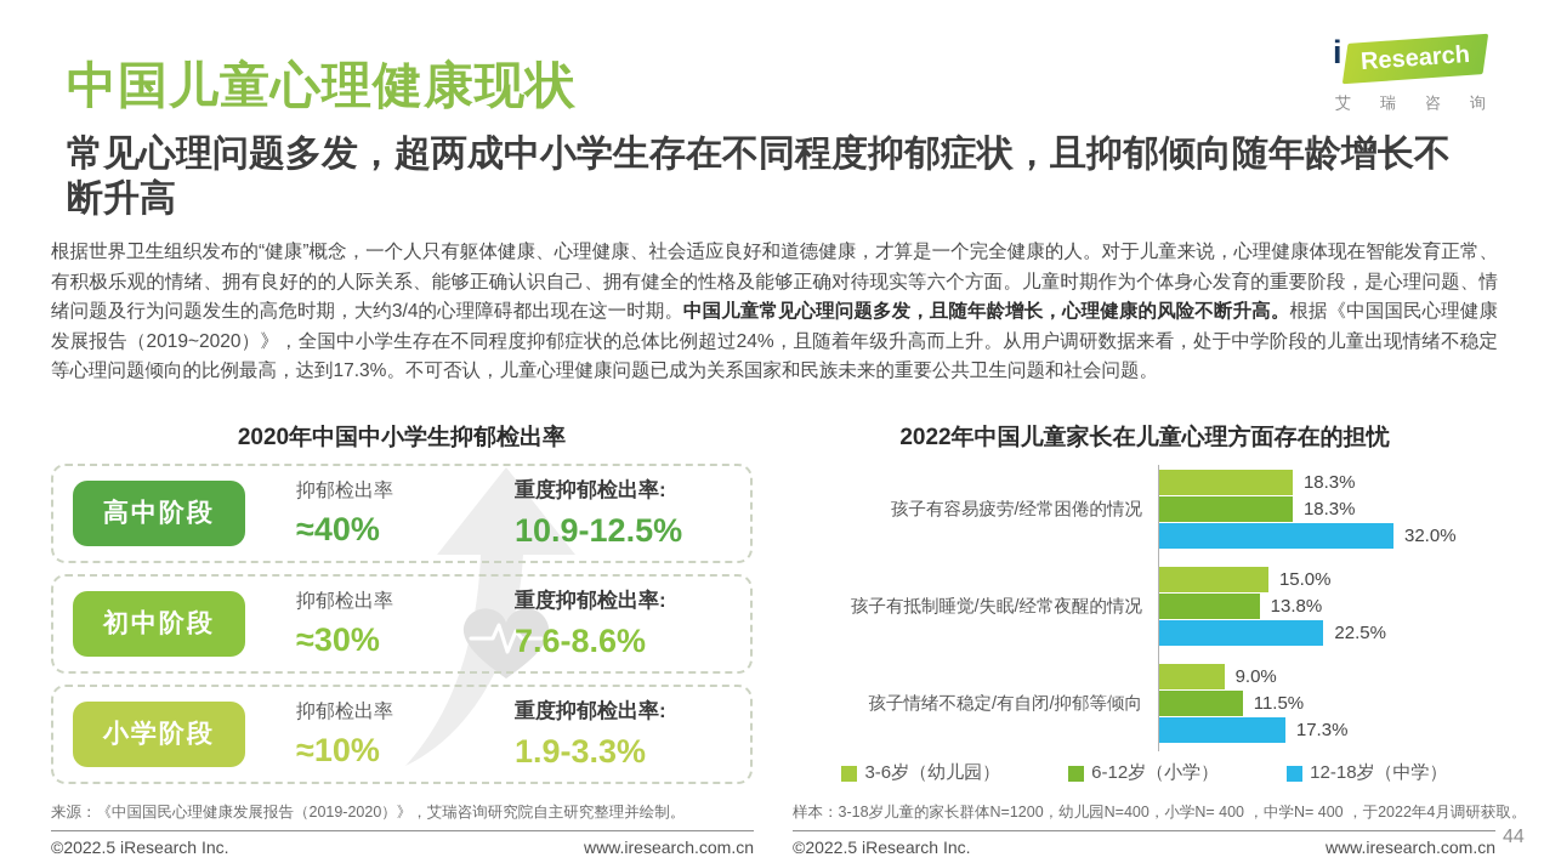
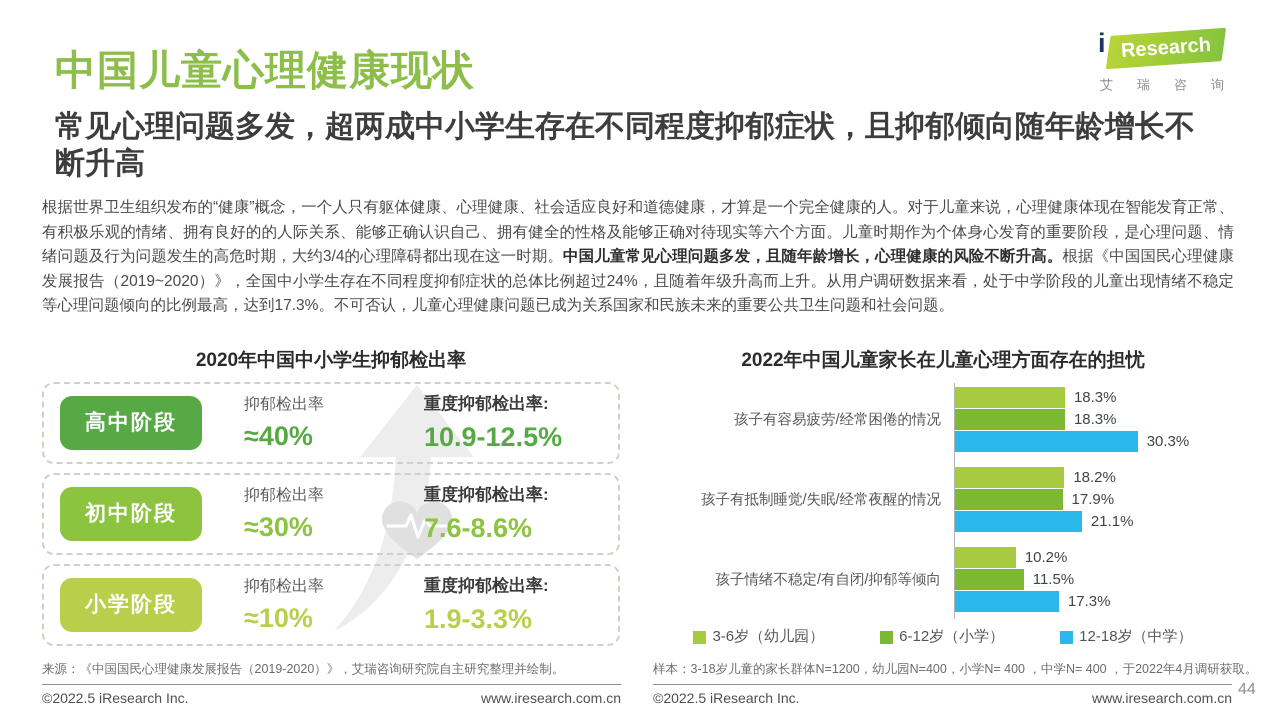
12-18岁（中学）/孩子有容易疲劳/经常困倦的情况: 32.0% -> 30.3%
3-6岁（幼儿园）/孩子有抵制睡觉/失眠/经常夜醒的情况: 15.0% -> 18.2%
6-12岁（小学）/孩子有抵制睡觉/失眠/经常夜醒的情况: 13.8% -> 17.9%
12-18岁（中学）/孩子有抵制睡觉/失眠/经常夜醒的情况: 22.5% -> 21.1%
3-6岁（幼儿园）/孩子情绪不稳定/有自闭/抑郁等倾向: 9.0% -> 10.2%
